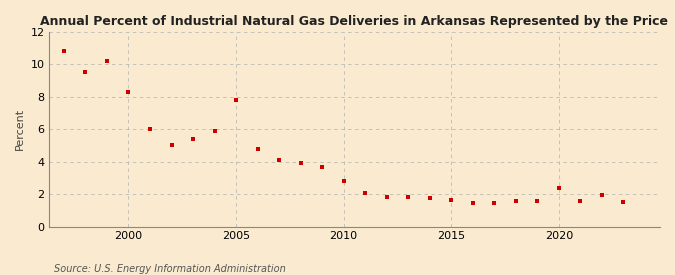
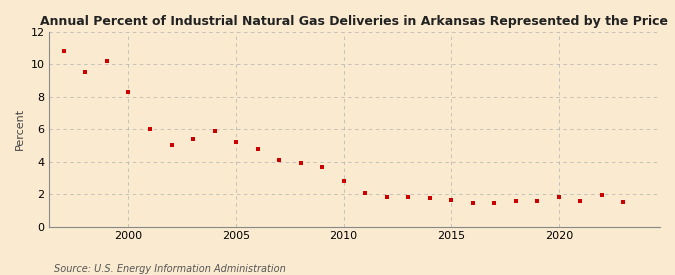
2005: 7.8 -> 5.2
2020: 2.4 -> 1.8
